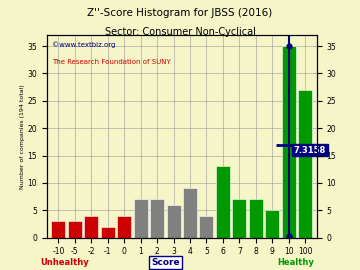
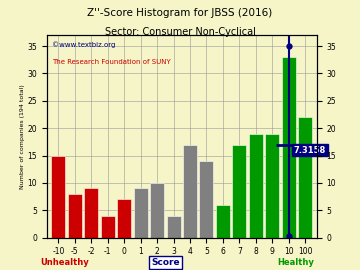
-10: 3 -> 15
-5: 3 -> 8
-2: 4 -> 9
-1: 2 -> 4
0: 4 -> 7
1: 7 -> 9
2: 7 -> 10
3: 6 -> 4
4: 9 -> 17
5: 4 -> 14
6: 13 -> 6
7: 7 -> 17
8: 7 -> 19
9: 5 -> 19
10: 35 -> 33
100: 27 -> 22
